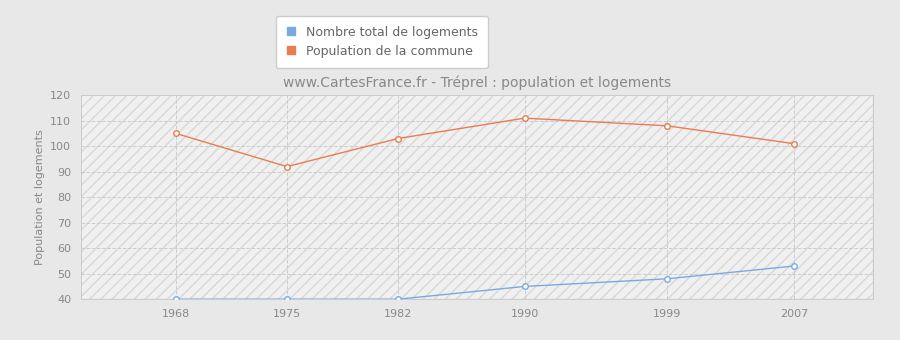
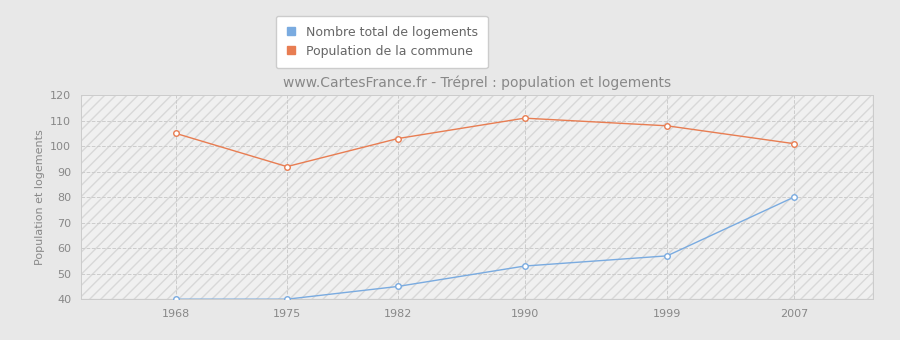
Nombre total de logements/1982: 40 -> 45
Nombre total de logements/1990: 45 -> 53
Nombre total de logements/1999: 48 -> 57
Nombre total de logements/2007: 53 -> 80
